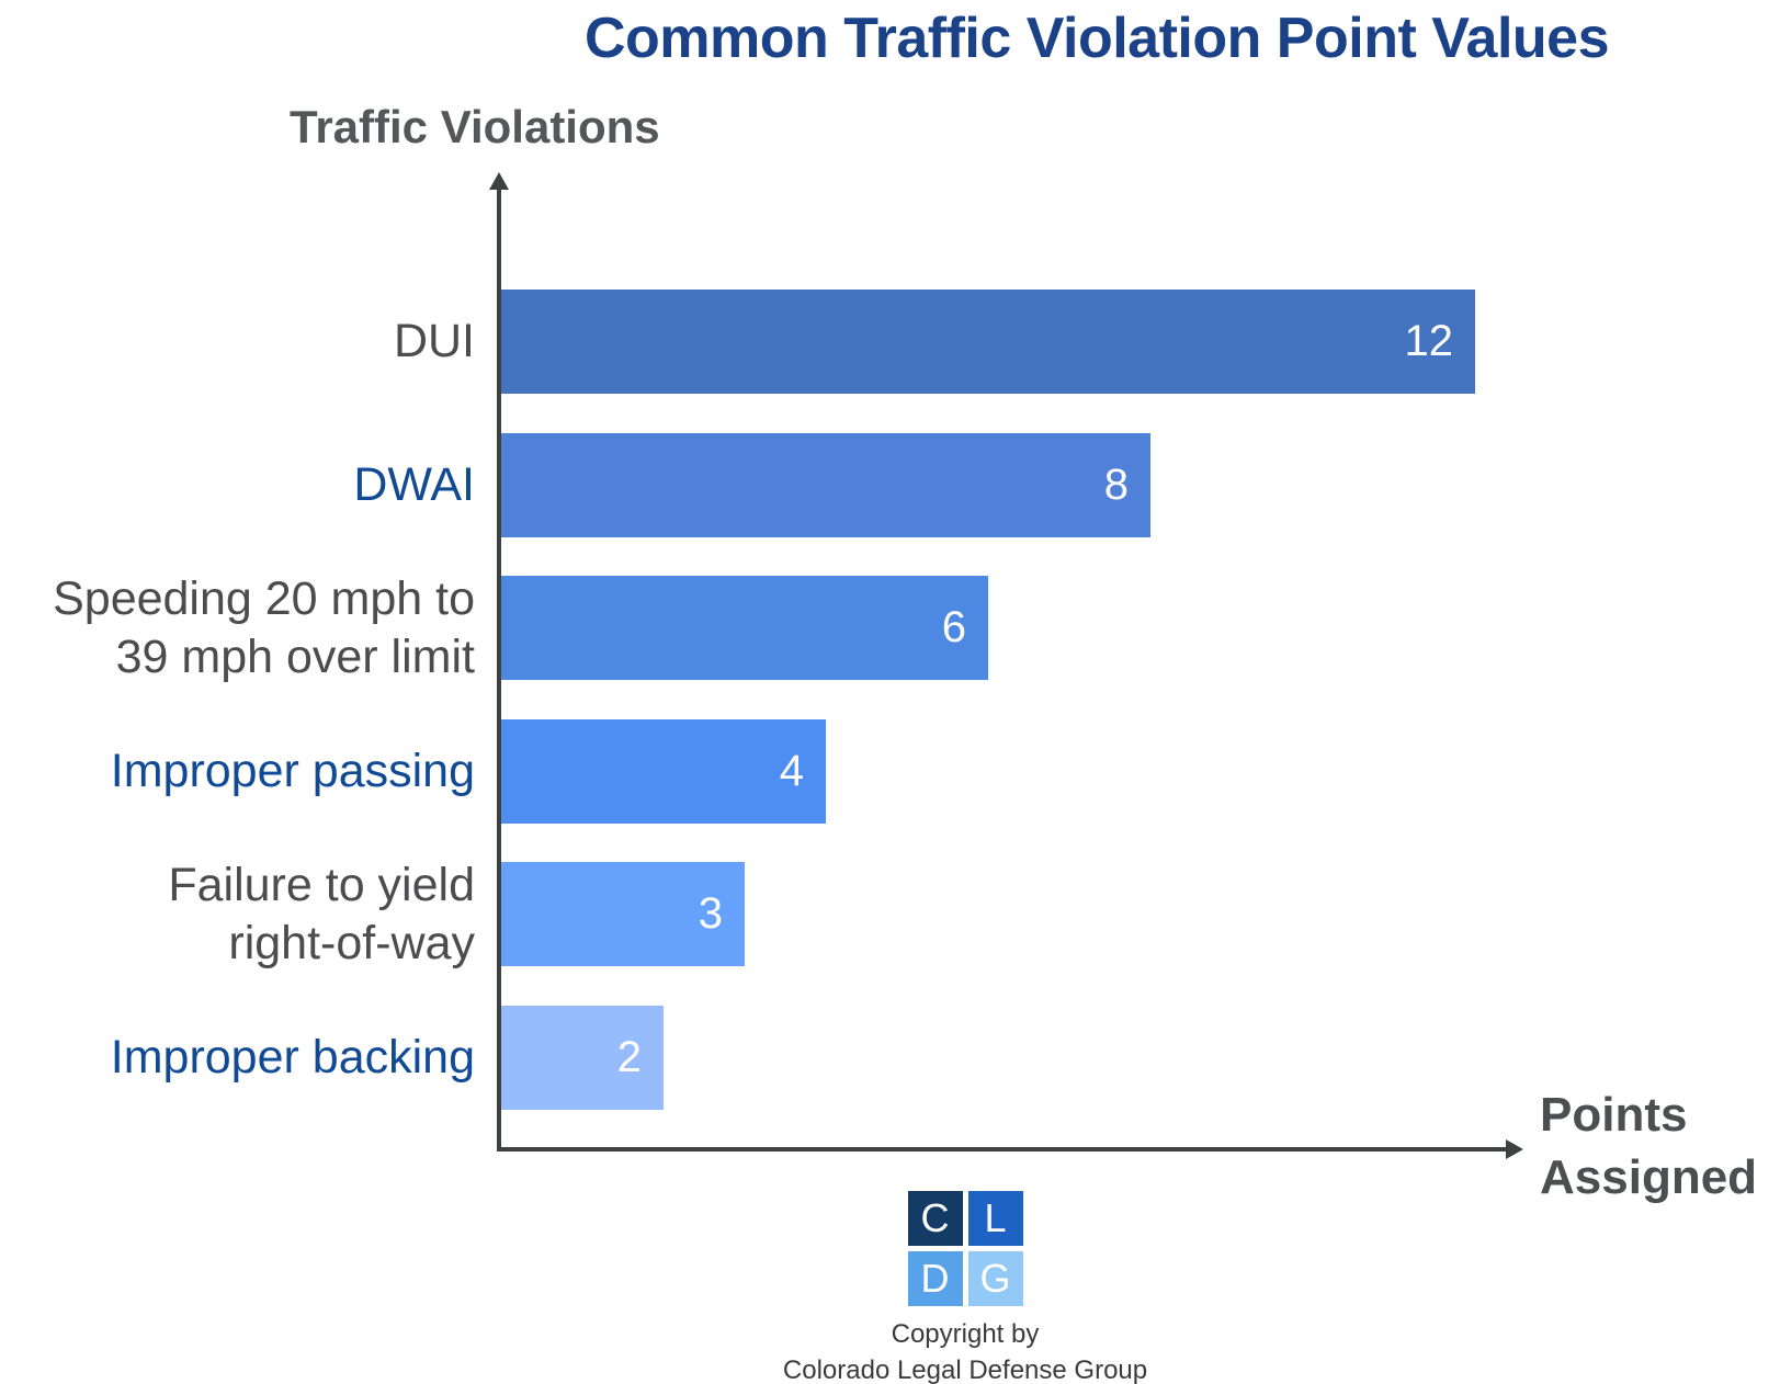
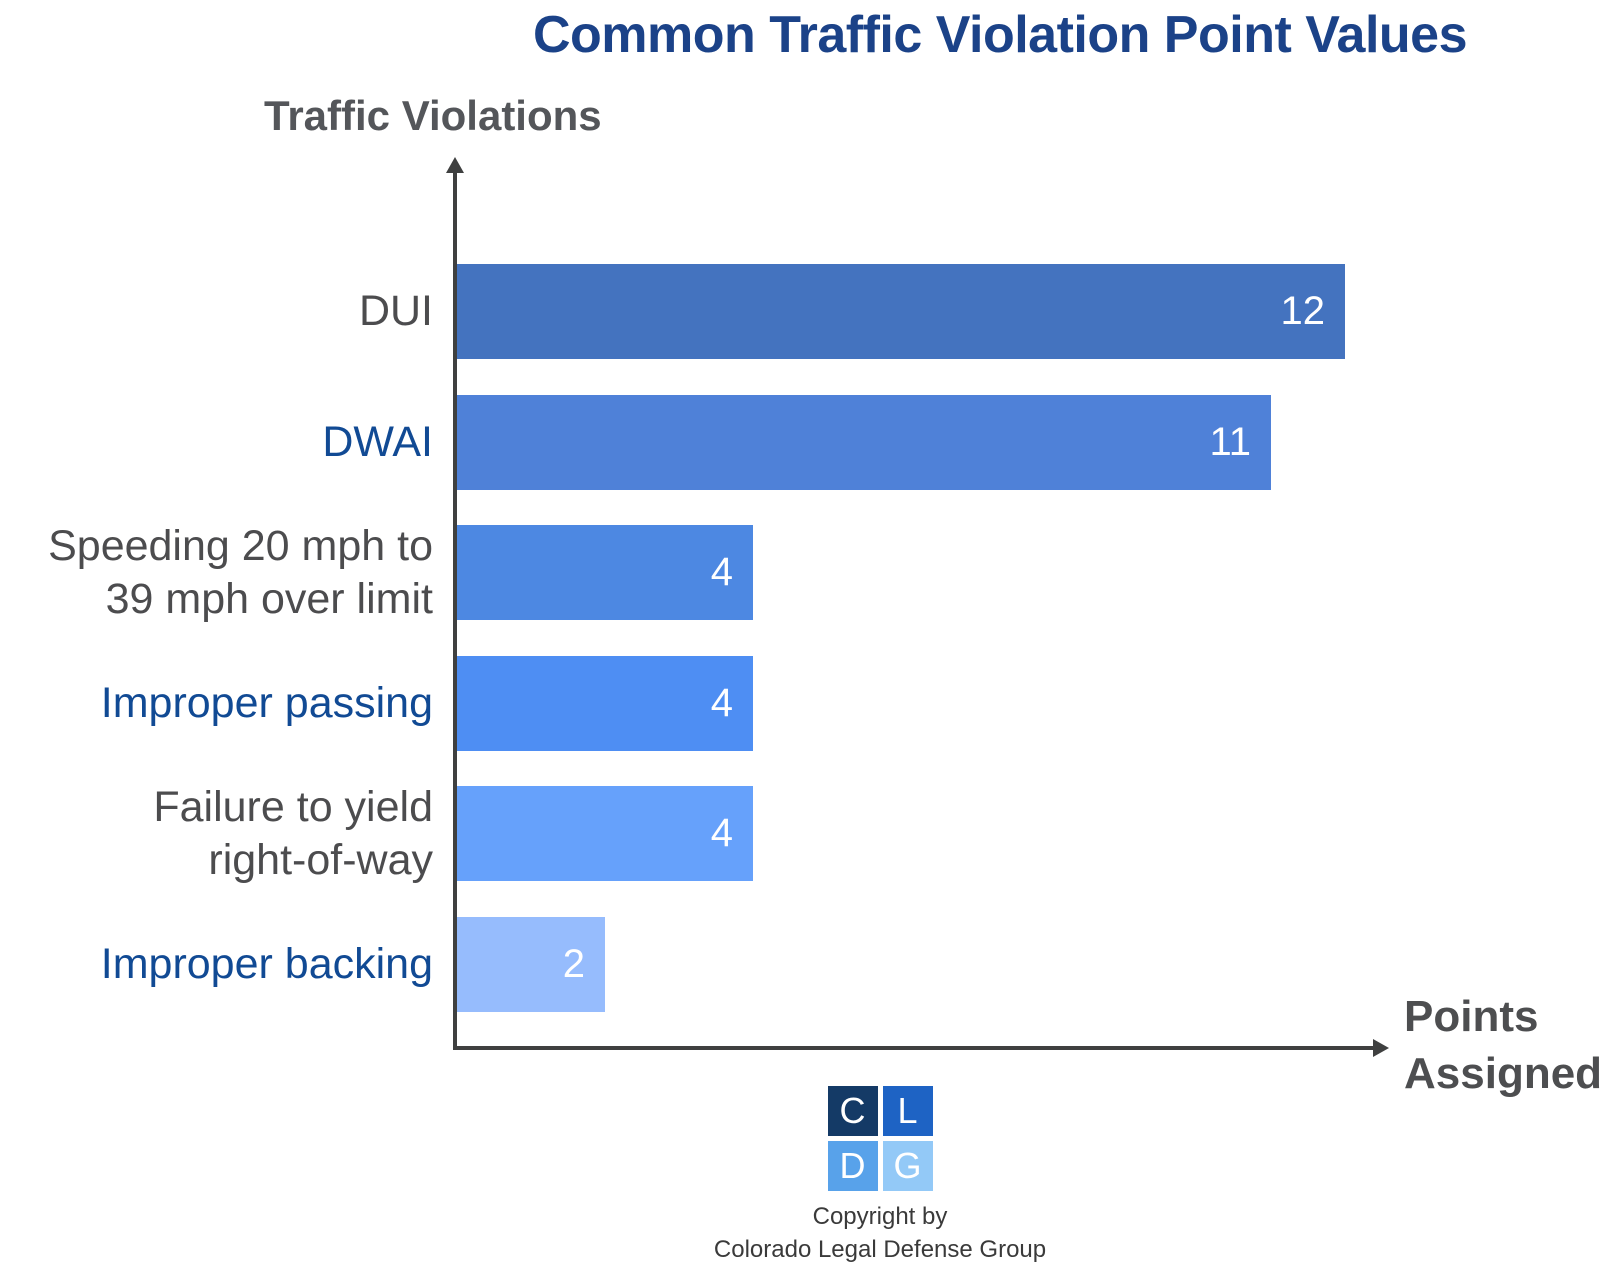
DWAI: 8 -> 11
Speeding 20 mph to 39 mph over limit: 6 -> 4
Failure to yield right-of-way: 3 -> 4
